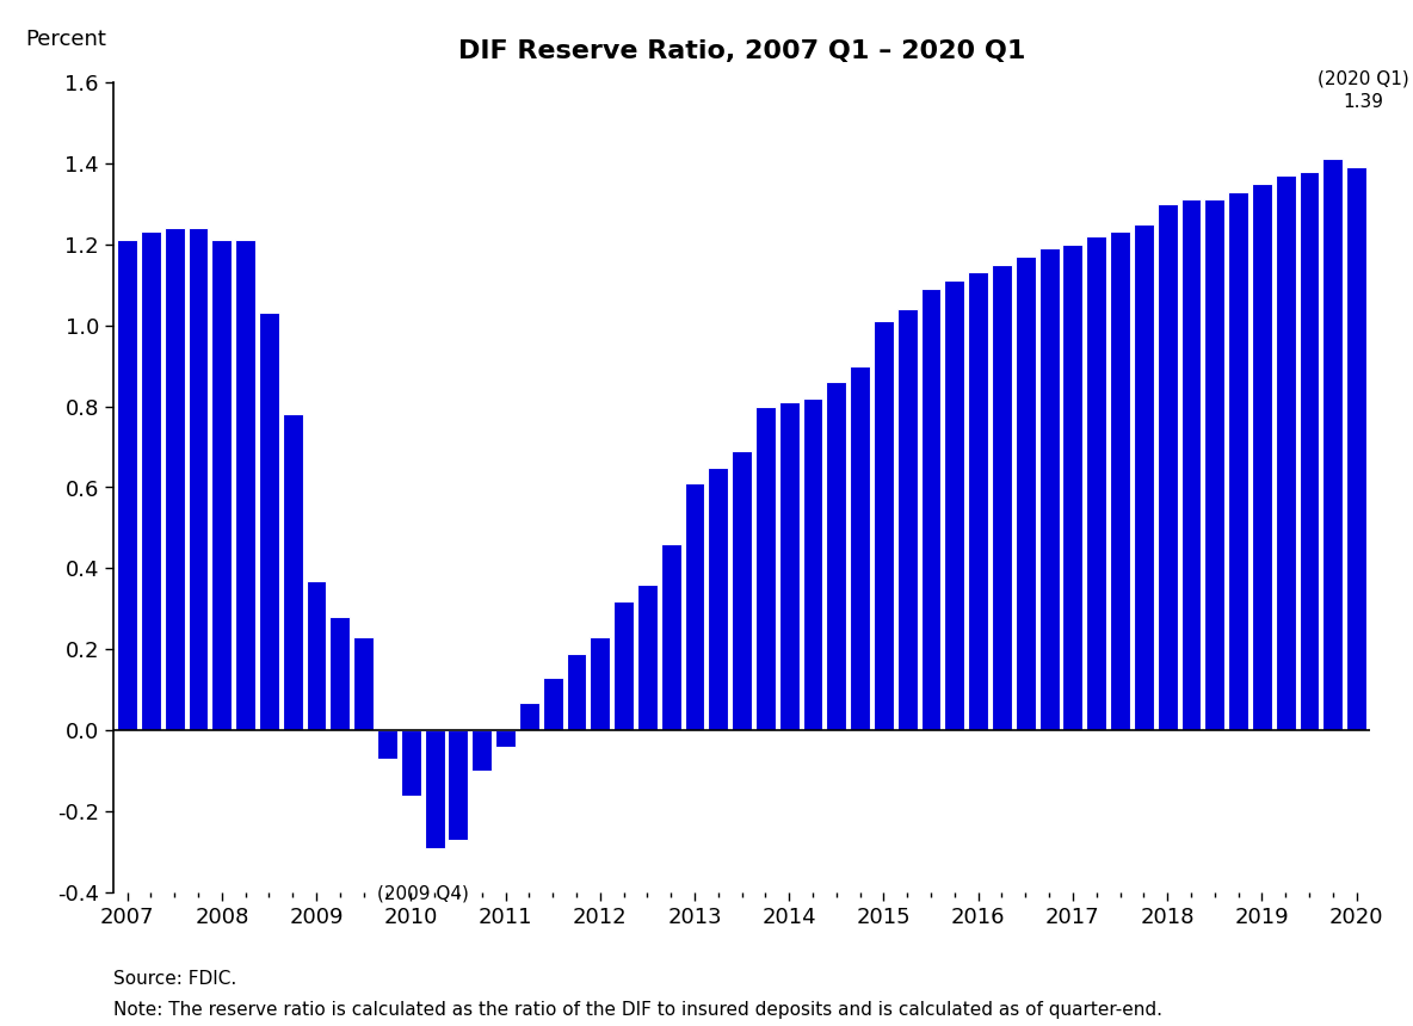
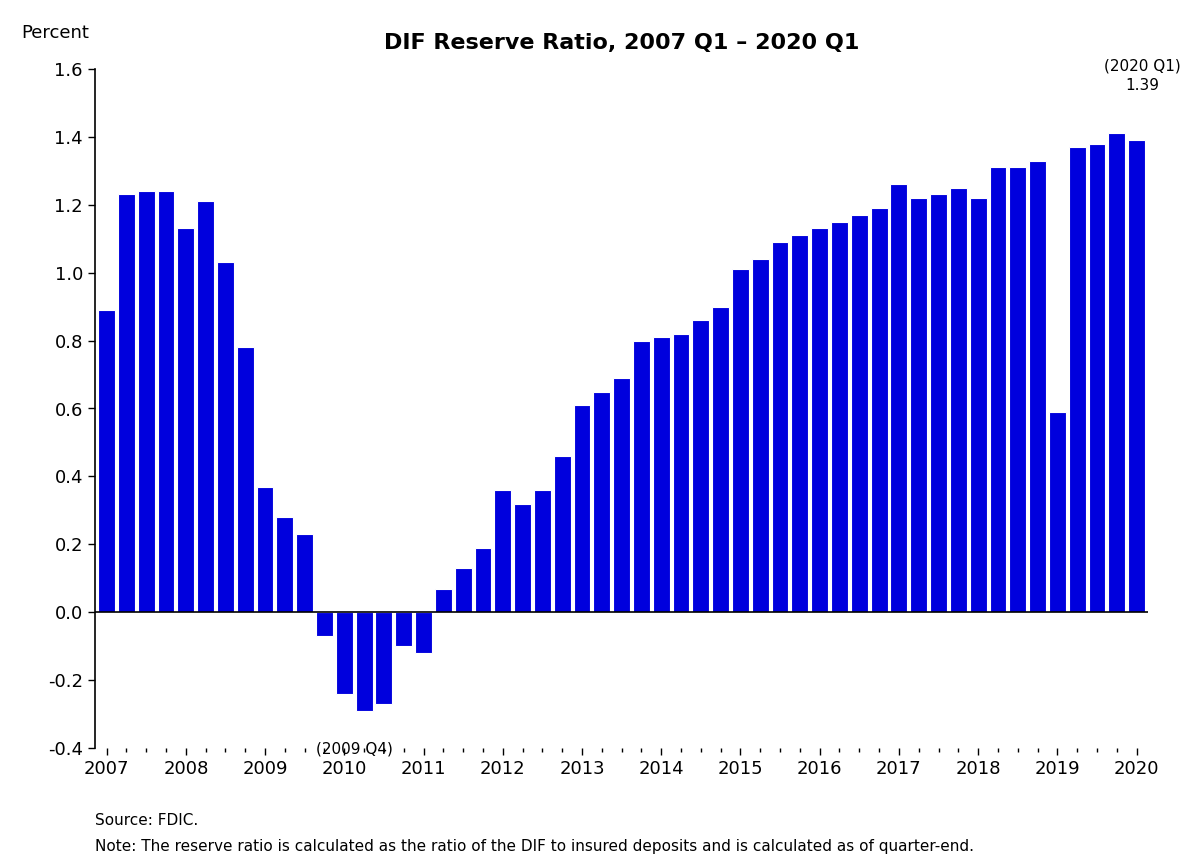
2007: 1.21 -> 0.89
2008: 1.21 -> 1.13
2010: -0.16 -> -0.24
2011: -0.04 -> -0.12
2012: 0.23 -> 0.36
2017: 1.20 -> 1.26
2018: 1.30 -> 1.22
2019: 1.35 -> 0.59
